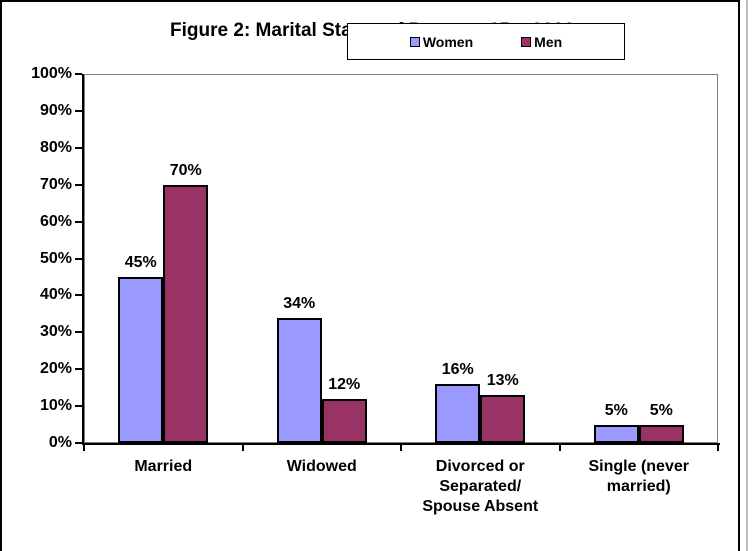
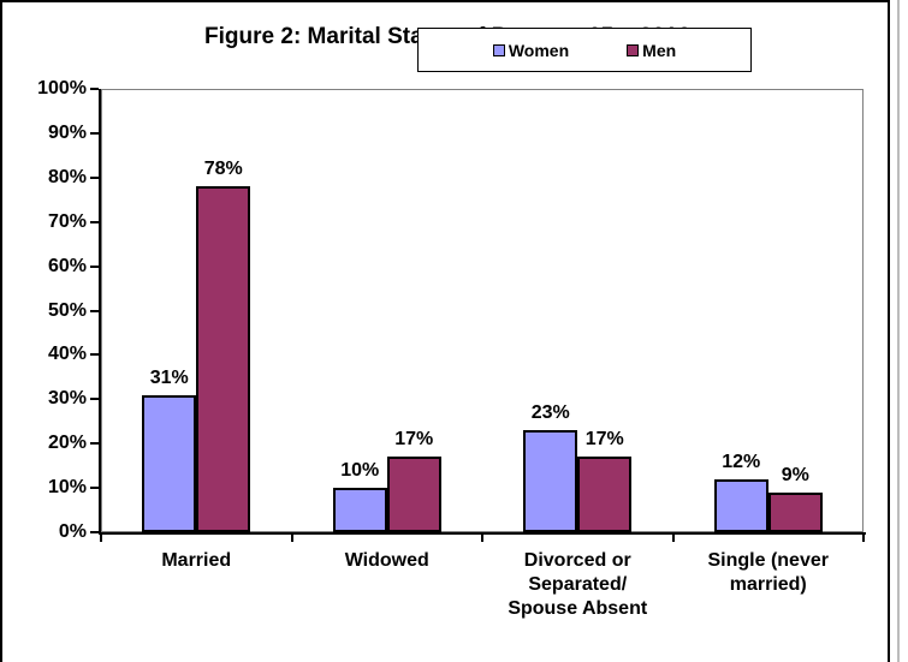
Women/Married: 45% -> 31%
Men/Married: 70% -> 78%
Women/Widowed: 34% -> 10%
Men/Widowed: 12% -> 17%
Women/Divorced or Separated/ Spouse Absent: 16% -> 23%
Men/Divorced or Separated/ Spouse Absent: 13% -> 17%
Women/Single (never married): 5% -> 12%
Men/Single (never married): 5% -> 9%
